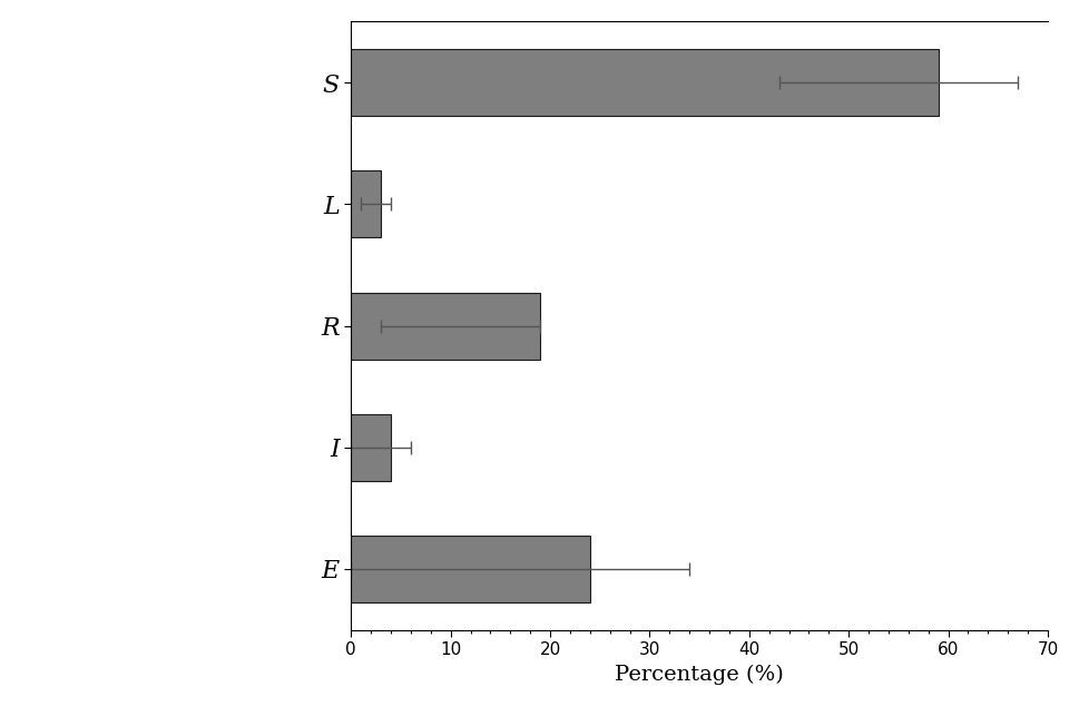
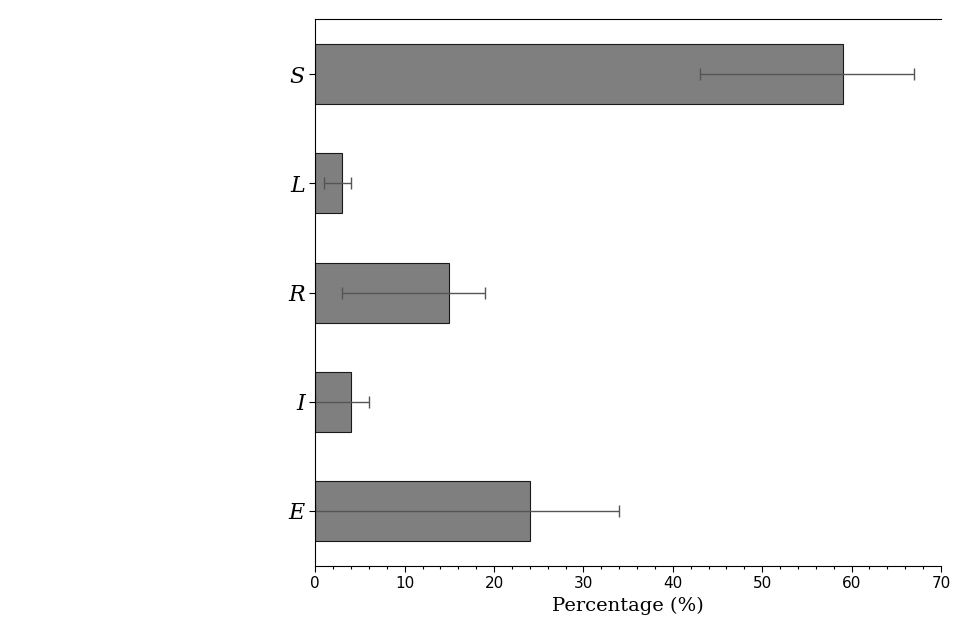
R: 19 -> 15
